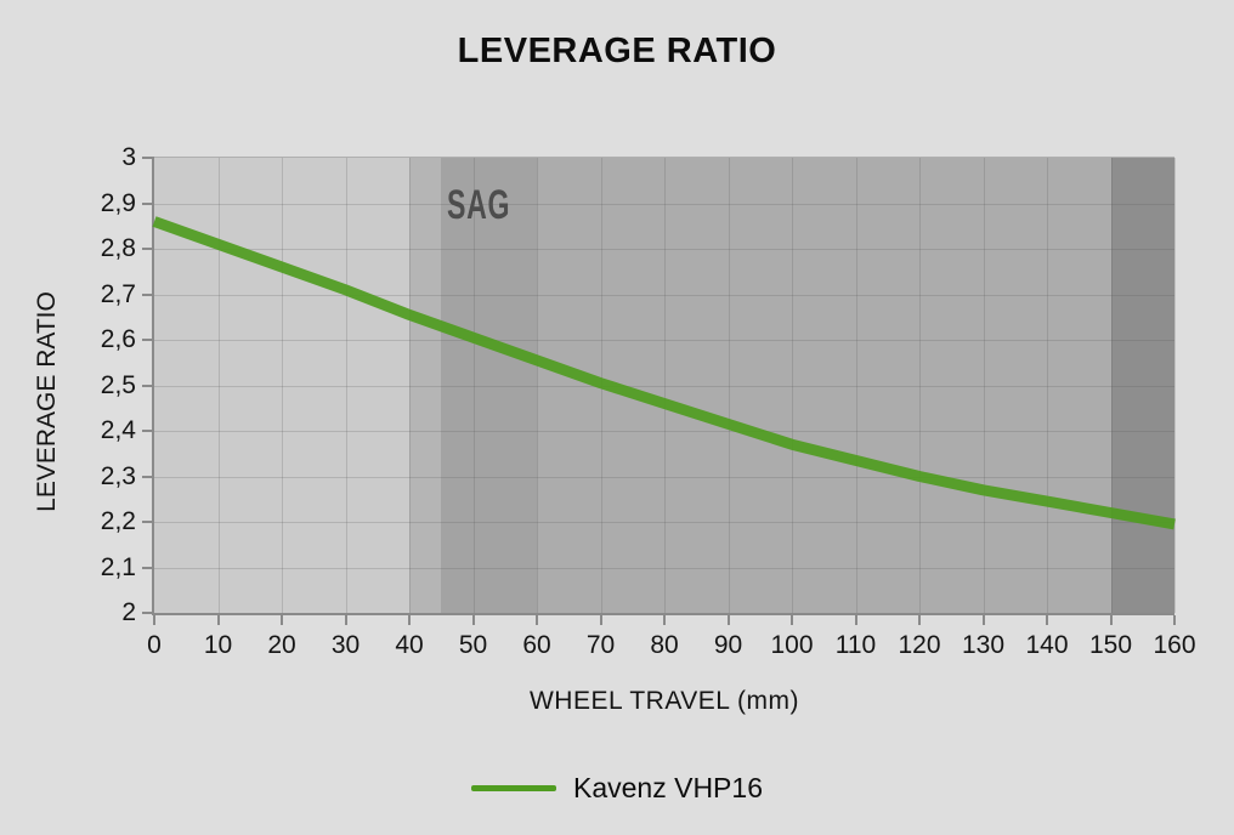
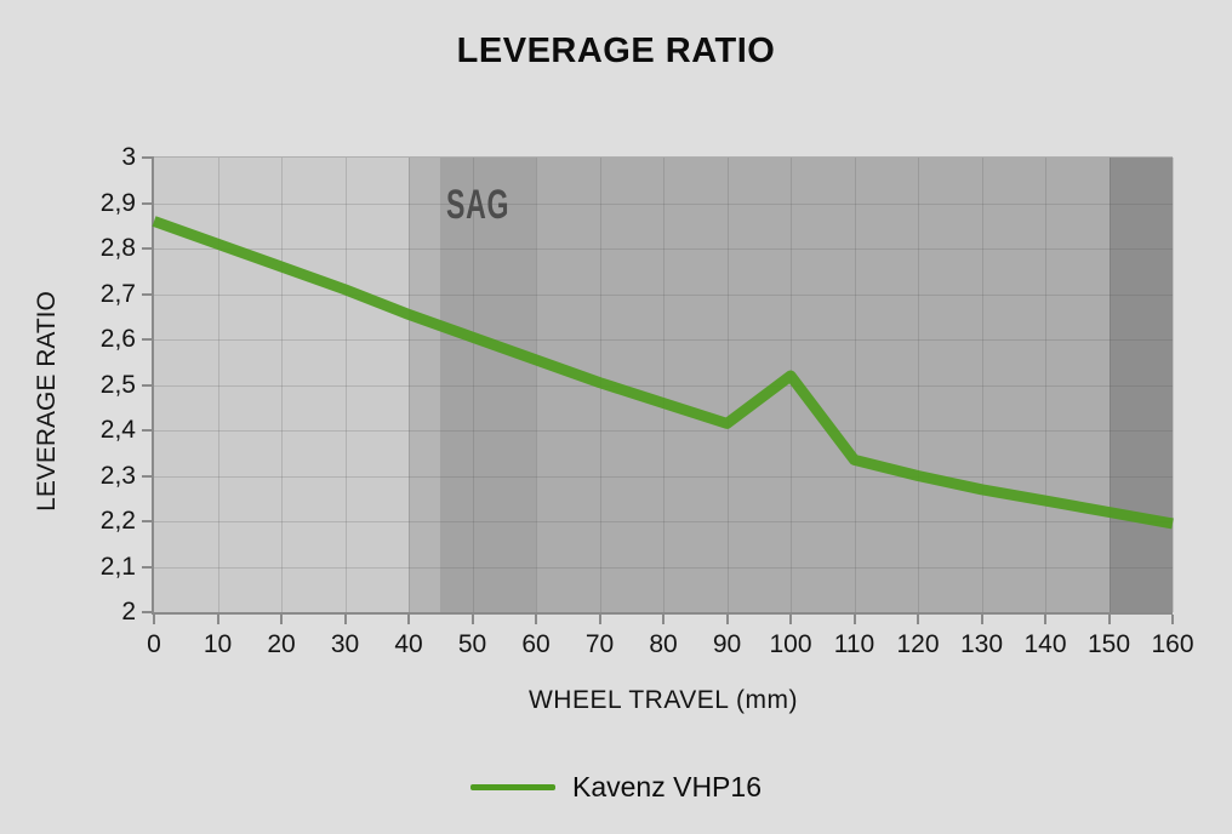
100: 2,37 -> 2,52
